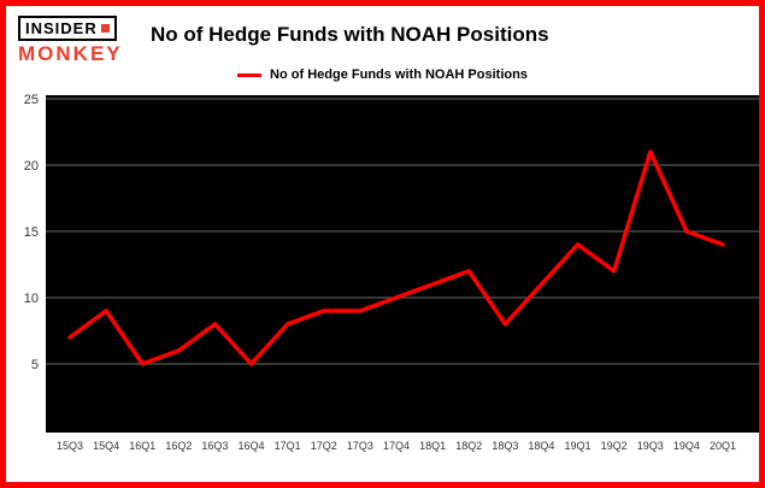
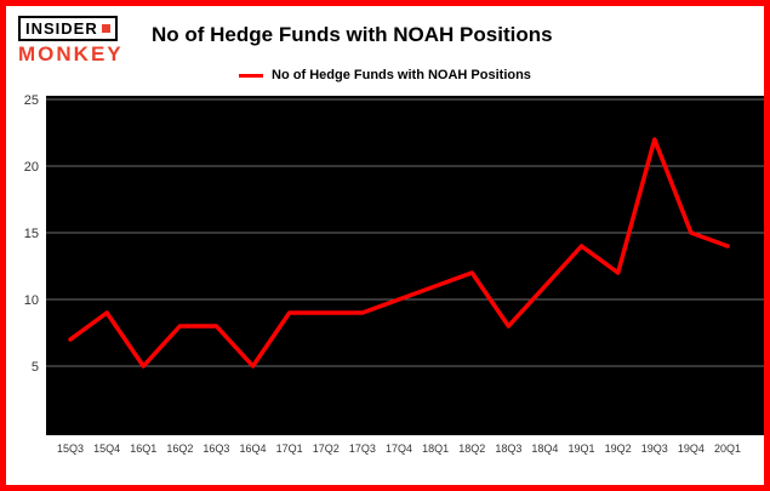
16Q2: 6 -> 8
17Q1: 8 -> 9
19Q3: 21 -> 22
